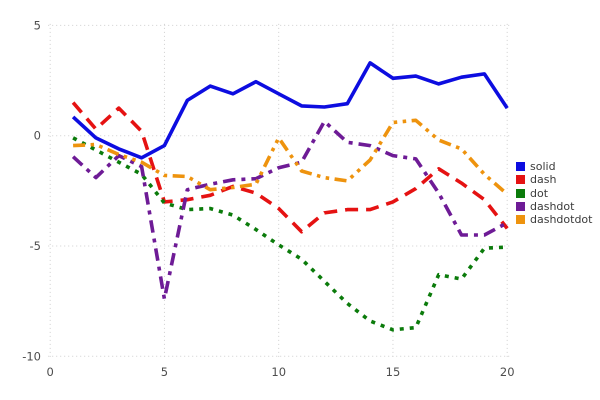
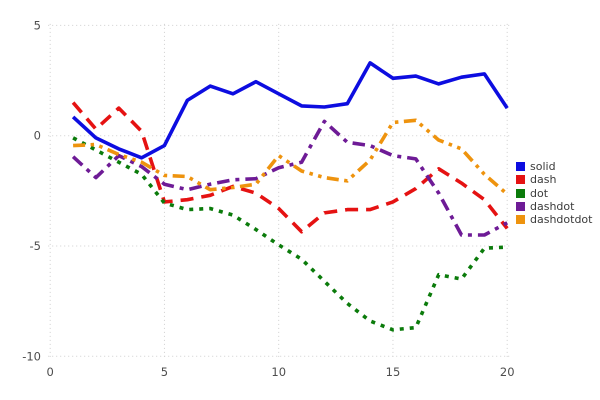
dashdot/5: -7.4 -> -2.2
dashdotdot/10: -0.1 -> -0.9
